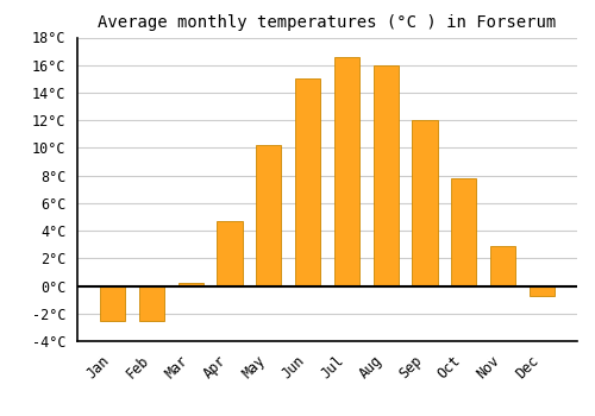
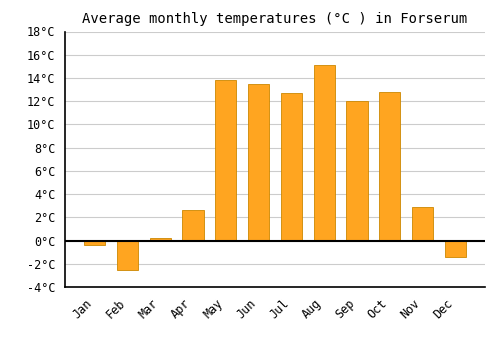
Jan: -2.5°C -> -0.4°C
Apr: 4.7°C -> 2.6°C
May: 10.2°C -> 13.8°C
Jun: 15.0°C -> 13.5°C
Jul: 16.6°C -> 12.7°C
Aug: 16.0°C -> 15.1°C
Oct: 7.8°C -> 12.8°C
Dec: -0.7°C -> -1.4°C
